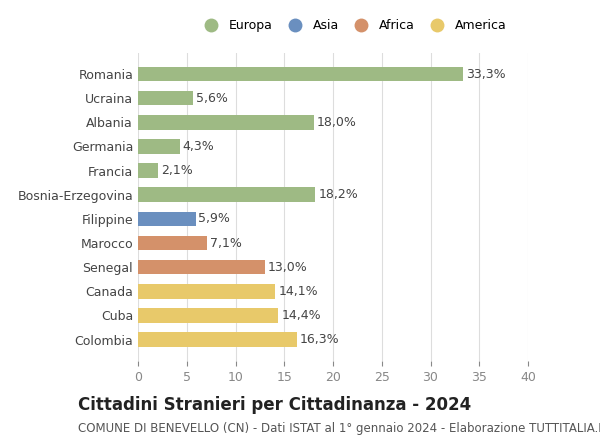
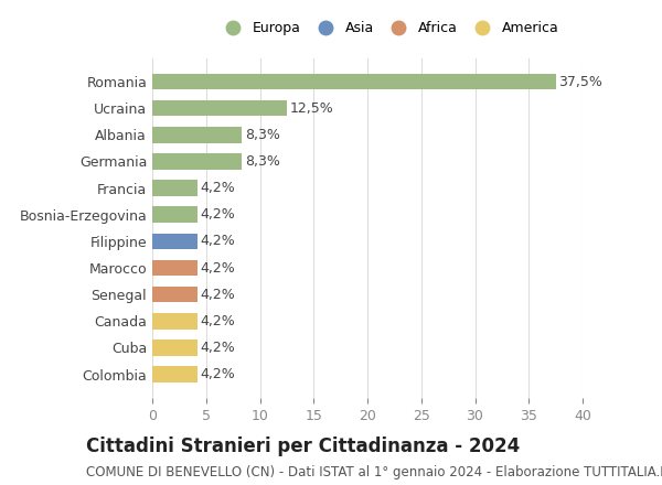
Romania: 33,3% -> 37,5%
Ucraina: 5,6% -> 12,5%
Albania: 18,0% -> 8,3%
Germania: 4,3% -> 8,3%
Francia: 2,1% -> 4,2%
Bosnia-Erzegovina: 18,2% -> 4,2%
Filippine: 5,9% -> 4,2%
Marocco: 7,1% -> 4,2%
Senegal: 13,0% -> 4,2%
Canada: 14,1% -> 4,2%
Cuba: 14,4% -> 4,2%
Colombia: 16,3% -> 4,2%
